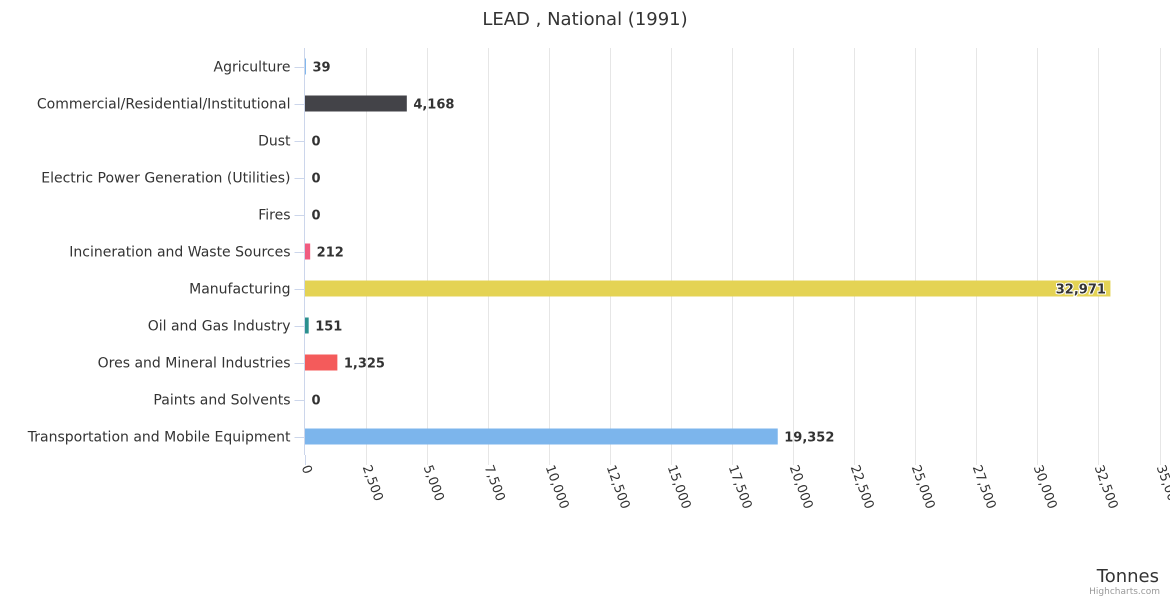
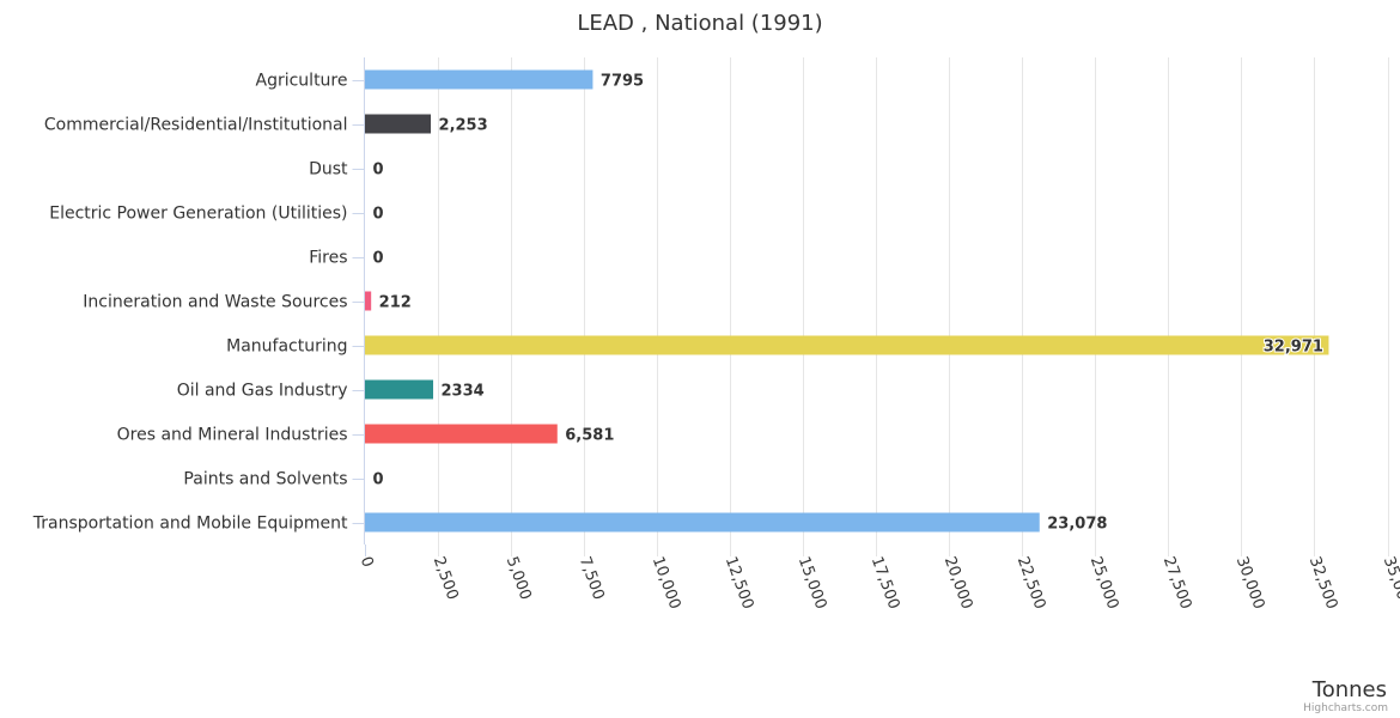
Agriculture: 39 -> 7795
Commercial/Residential/Institutional: 4,168 -> 2,253
Oil and Gas Industry: 151 -> 2334
Ores and Mineral Industries: 1,325 -> 6,581
Transportation and Mobile Equipment: 19,352 -> 23,078
